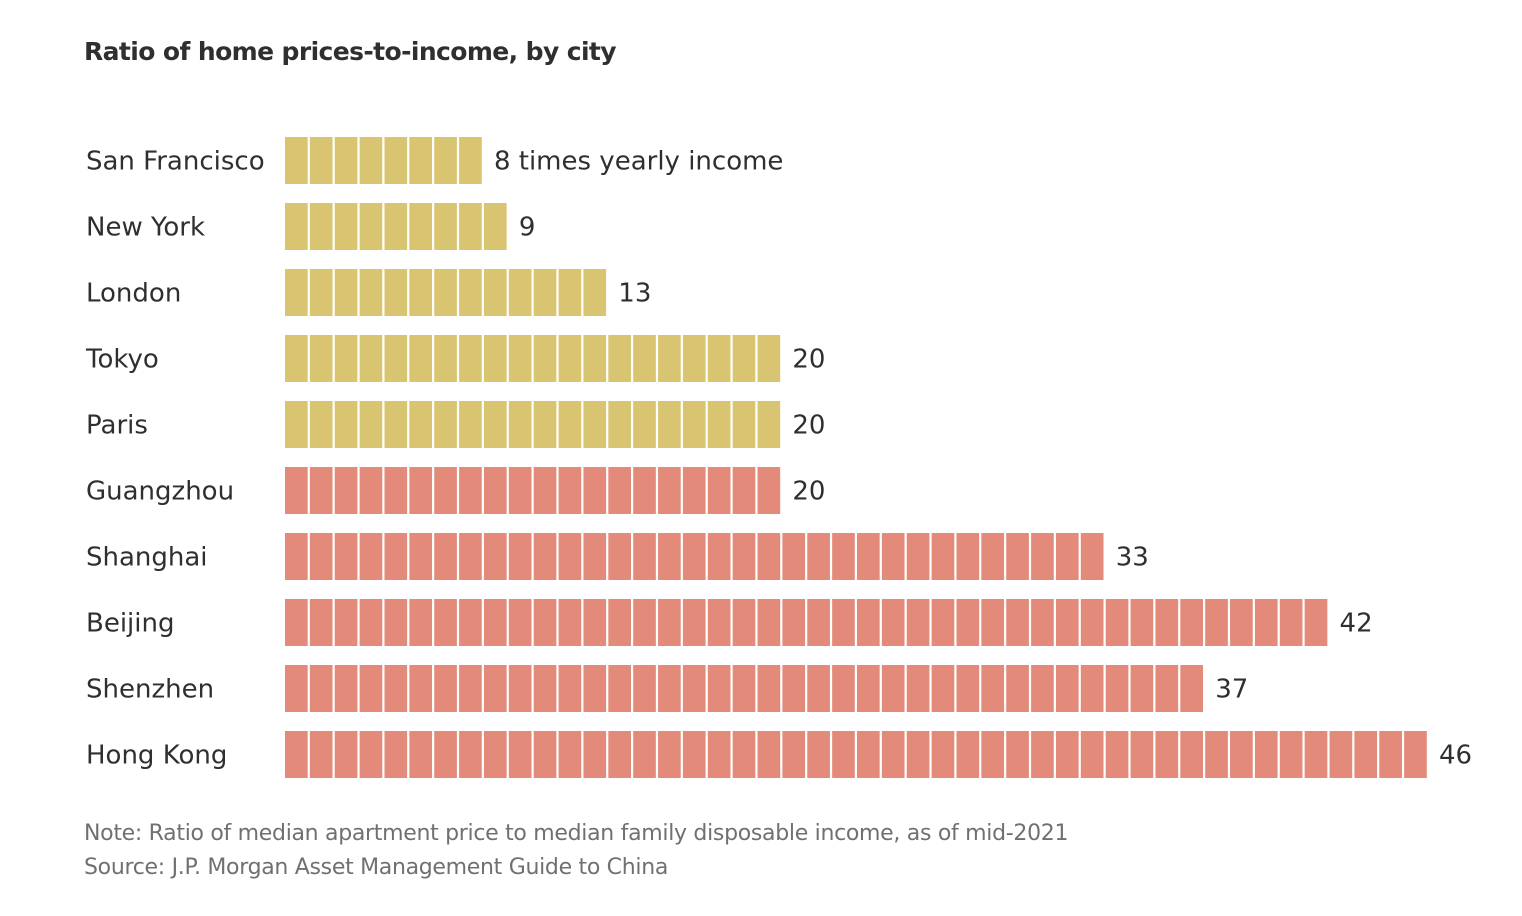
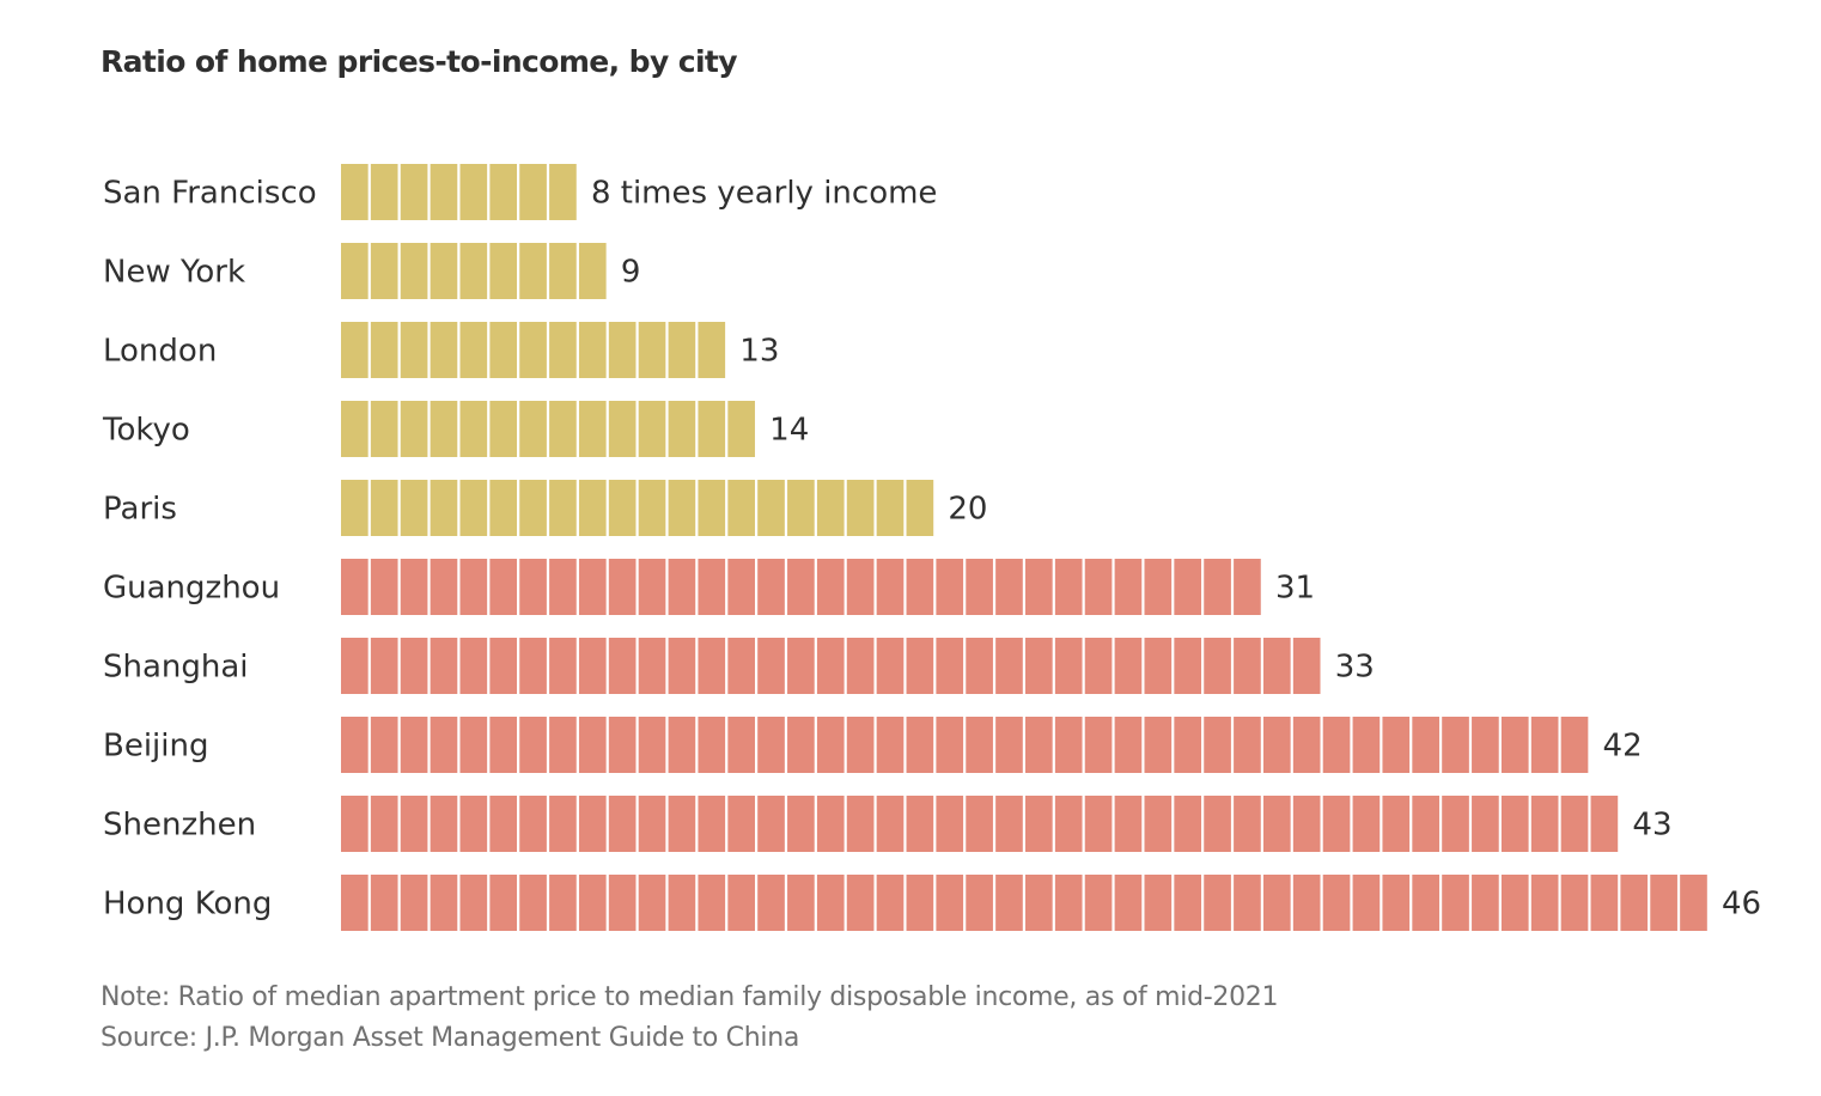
Tokyo: 20 -> 14
Guangzhou: 20 -> 31
Shenzhen: 37 -> 43
